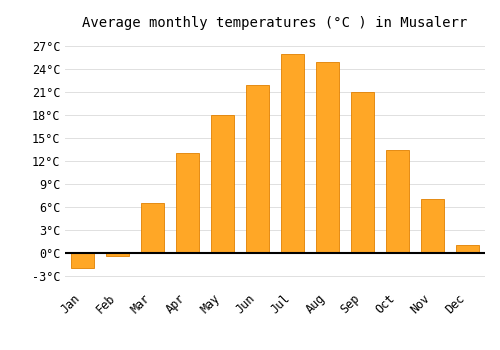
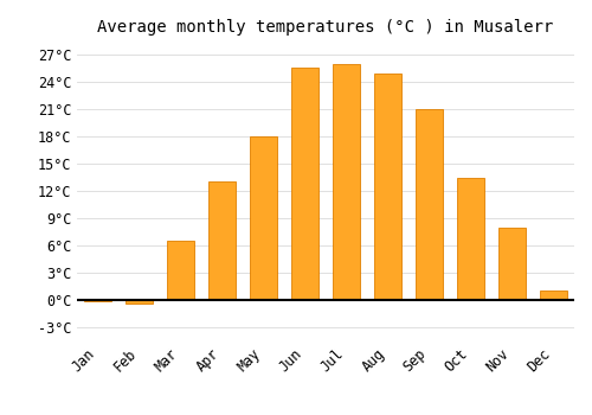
Jan: -2.0°C -> -0.2°C
Jun: 22.0°C -> 25.6°C
Nov: 7.0°C -> 8.0°C
